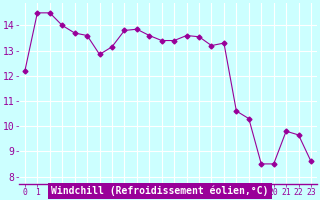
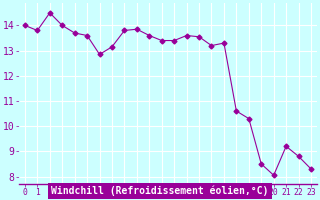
0: 12.20 -> 14.00
1: 14.50 -> 13.80
20: 8.50 -> 8.05
21: 9.80 -> 9.20
22: 9.65 -> 8.80
23: 8.60 -> 8.30
